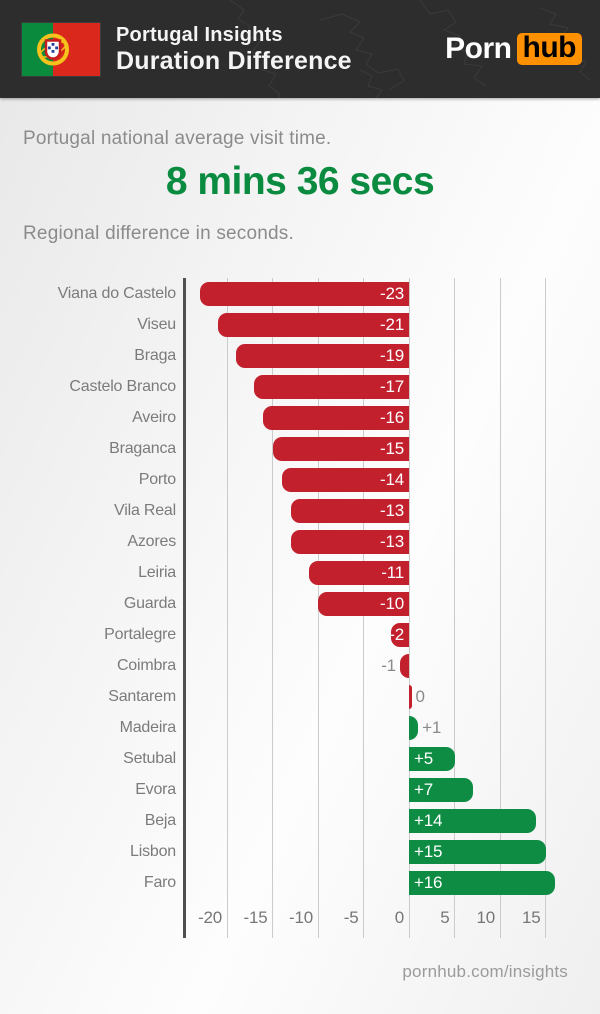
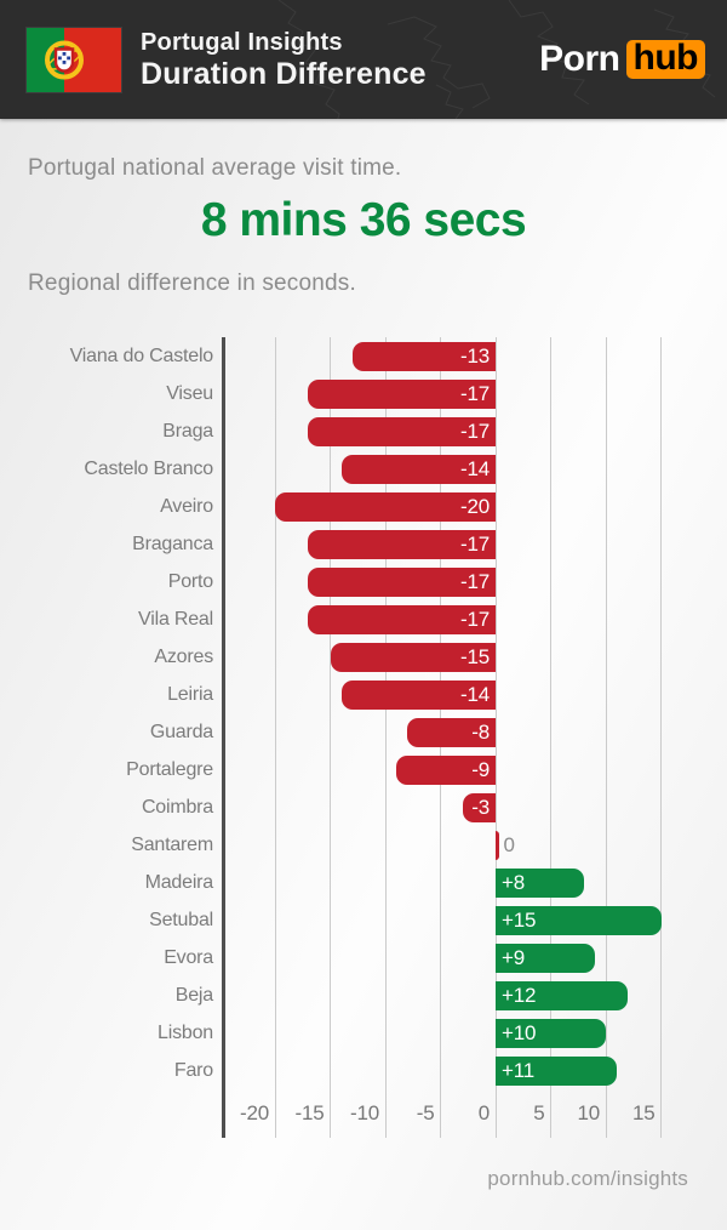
Viana do Castelo: -23 -> -13
Viseu: -21 -> -17
Braga: -19 -> -17
Castelo Branco: -17 -> -14
Aveiro: -16 -> -20
Braganca: -15 -> -17
Porto: -14 -> -17
Vila Real: -13 -> -17
Azores: -13 -> -15
Leiria: -11 -> -14
Guarda: -10 -> -8
Portalegre: -2 -> -9
Coimbra: -1 -> -3
Madeira: +1 -> +8
Setubal: +5 -> +15
Evora: +7 -> +9
Beja: +14 -> +12
Lisbon: +15 -> +10
Faro: +16 -> +11
